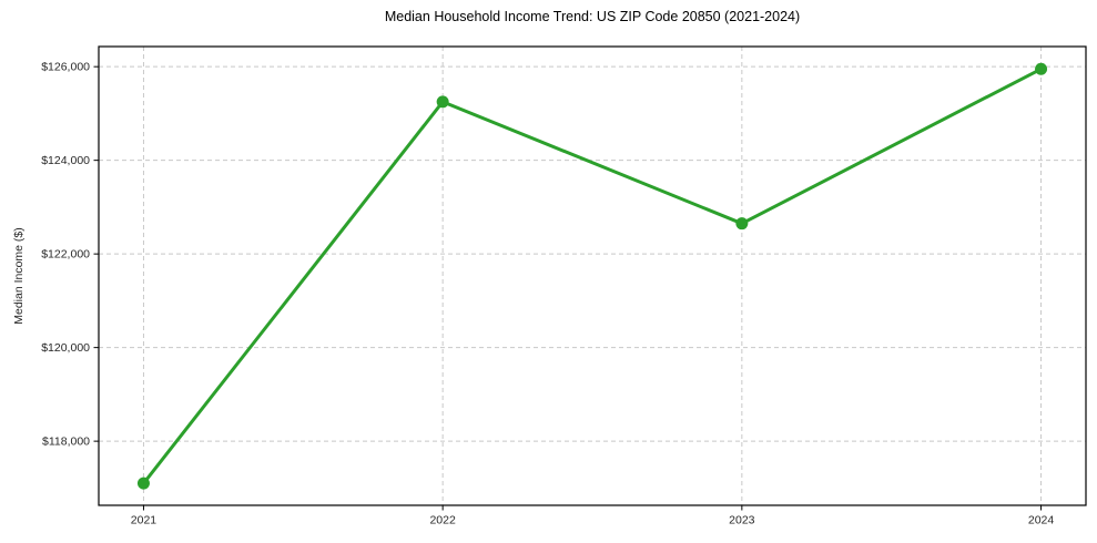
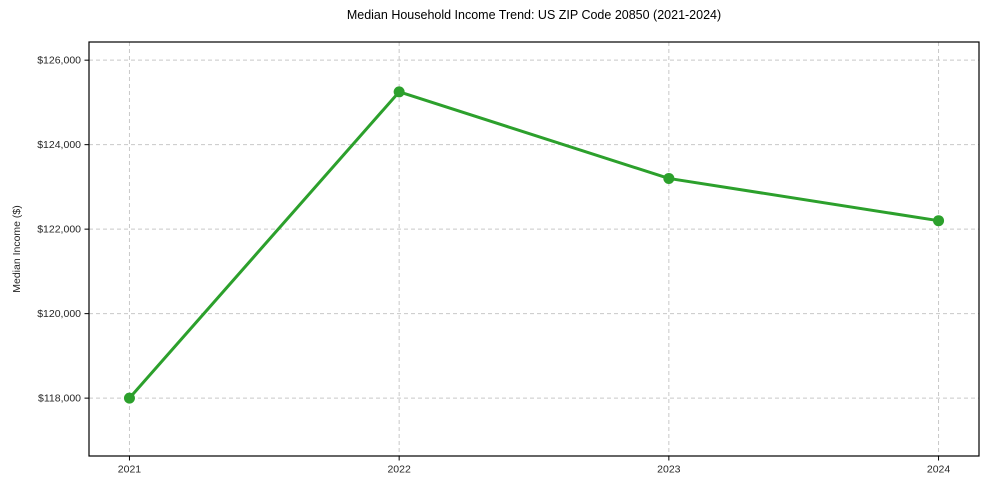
2021: $117100 -> $118000
2023: $122600 -> $123200
2024: $126000 -> $122200
